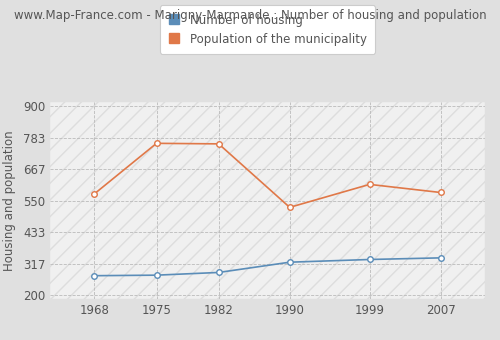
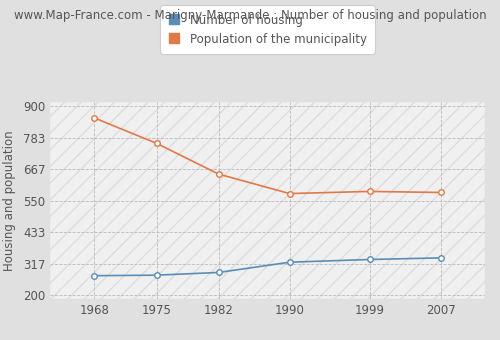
Population of the municipality/1968: 575 -> 856
Population of the municipality/1982: 760 -> 648
Population of the municipality/1990: 525 -> 576
Population of the municipality/1999: 610 -> 584
